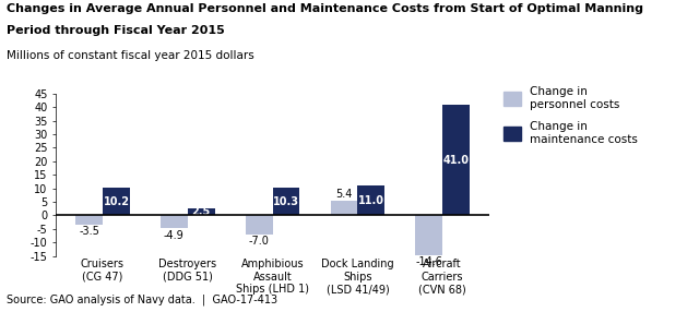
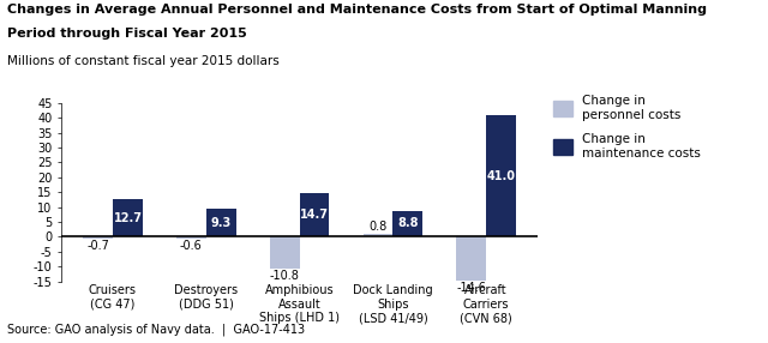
Change in personnel costs/Cruisers (CG 47): -3.5 -> -0.7
Change in maintenance costs/Cruisers (CG 47): 10.2 -> 12.7
Change in personnel costs/Destroyers (DDG 51): -4.9 -> -0.6
Change in maintenance costs/Destroyers (DDG 51): 2.5 -> 9.3
Change in personnel costs/Amphibious Assault Ships (LHD 1): -7.0 -> -10.8
Change in maintenance costs/Amphibious Assault Ships (LHD 1): 10.3 -> 14.7
Change in personnel costs/Dock Landing Ships (LSD 41/49): 5.4 -> 0.8
Change in maintenance costs/Dock Landing Ships (LSD 41/49): 11.0 -> 8.8
